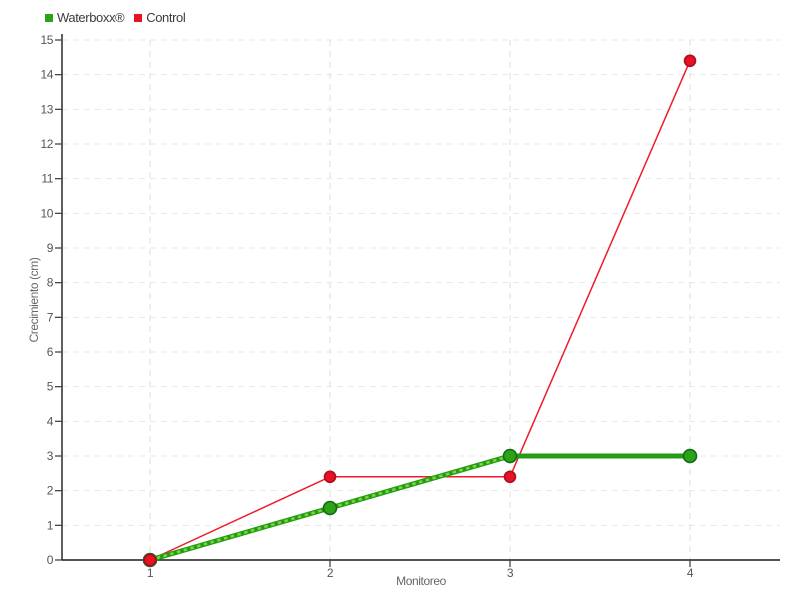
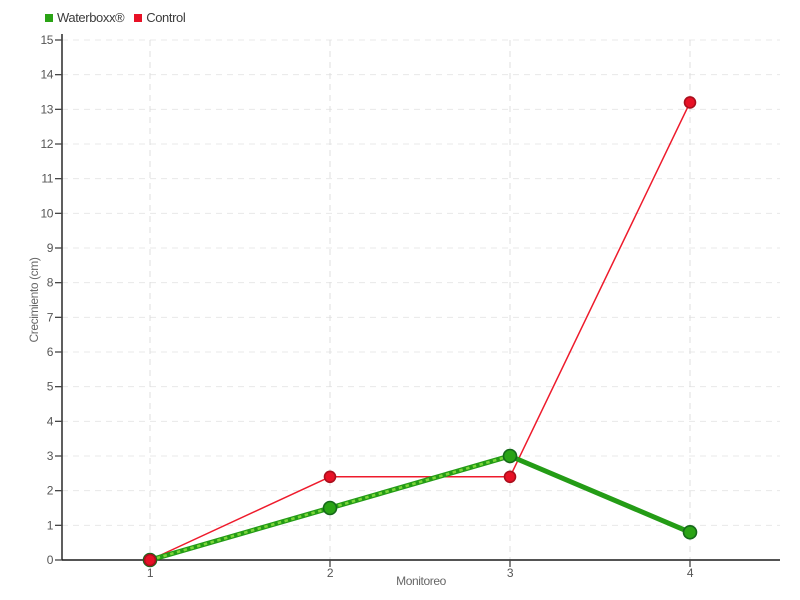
Waterboxx®/4: 3.0 -> 0.8
Control/4: 14.4 -> 13.2
